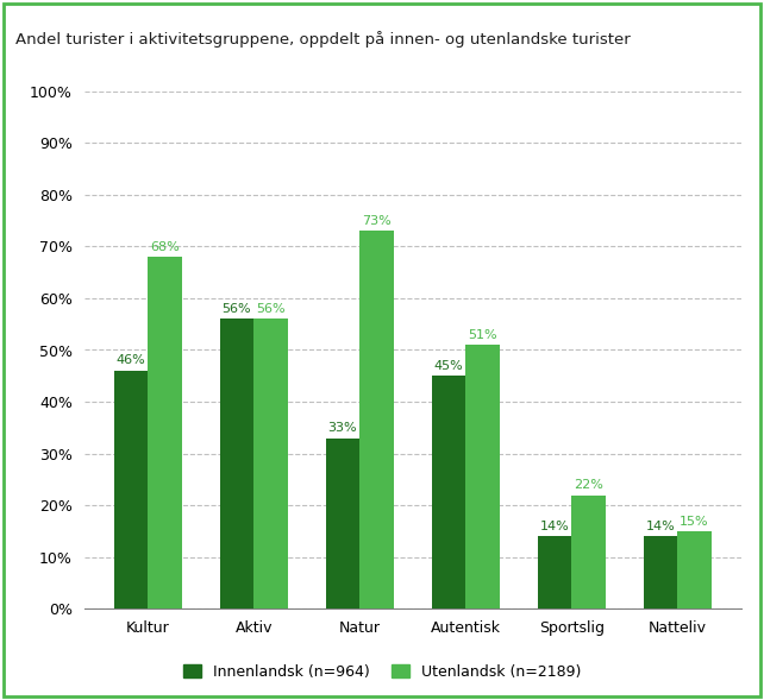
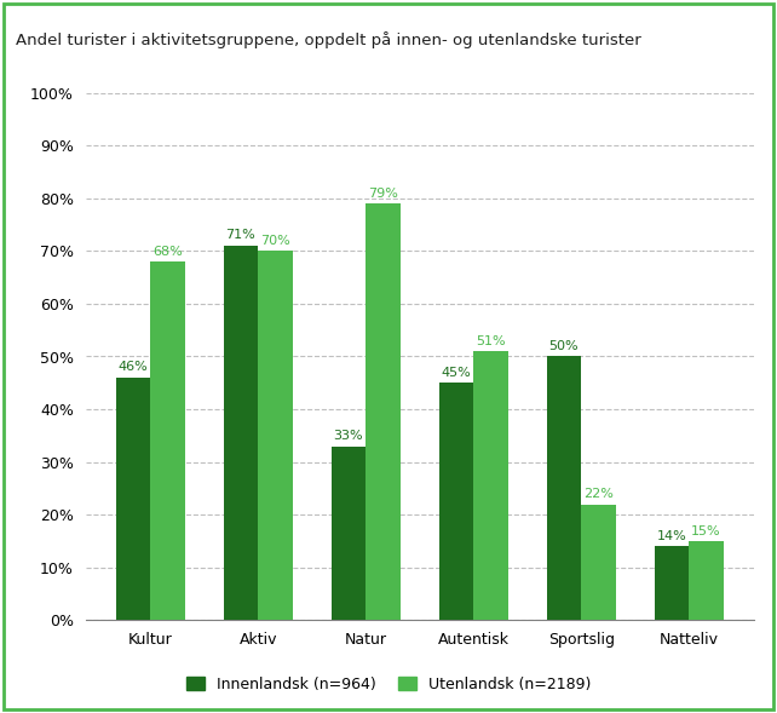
Innenlandsk (n=964)/Aktiv: 56% -> 71%
Utenlandsk (n=2189)/Aktiv: 56% -> 70%
Utenlandsk (n=2189)/Natur: 73% -> 79%
Innenlandsk (n=964)/Sportslig: 14% -> 50%
